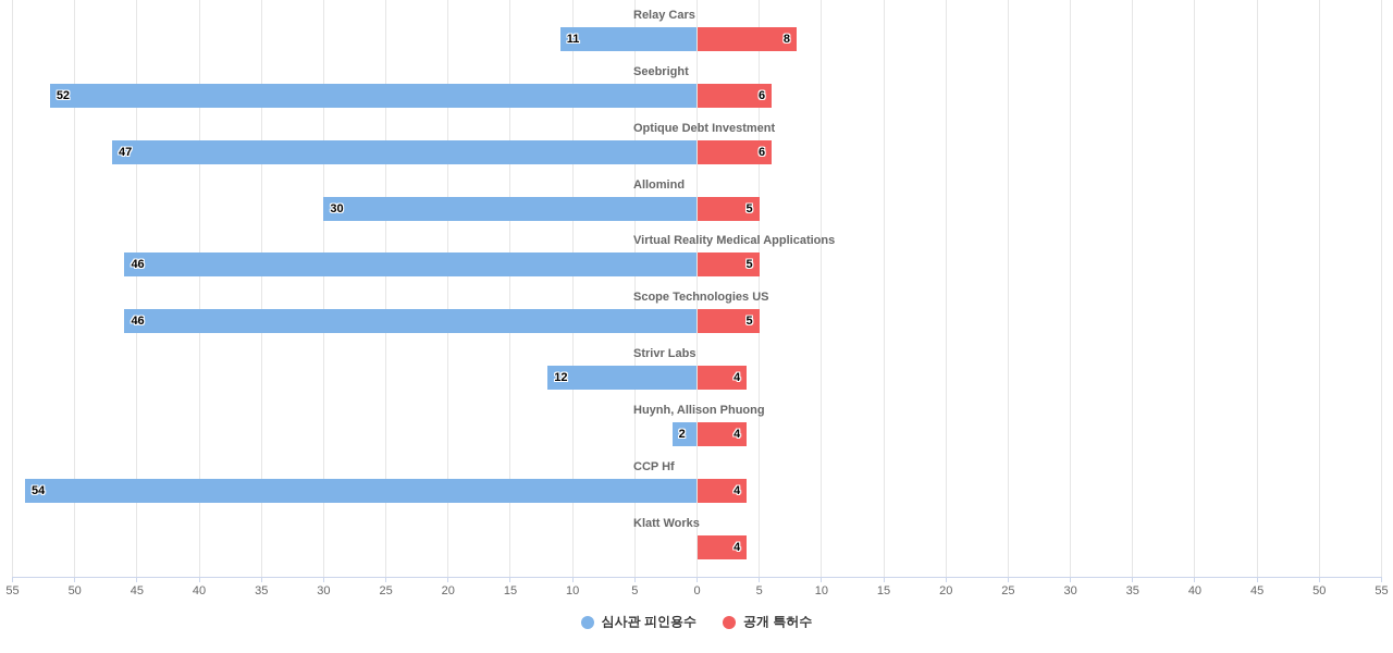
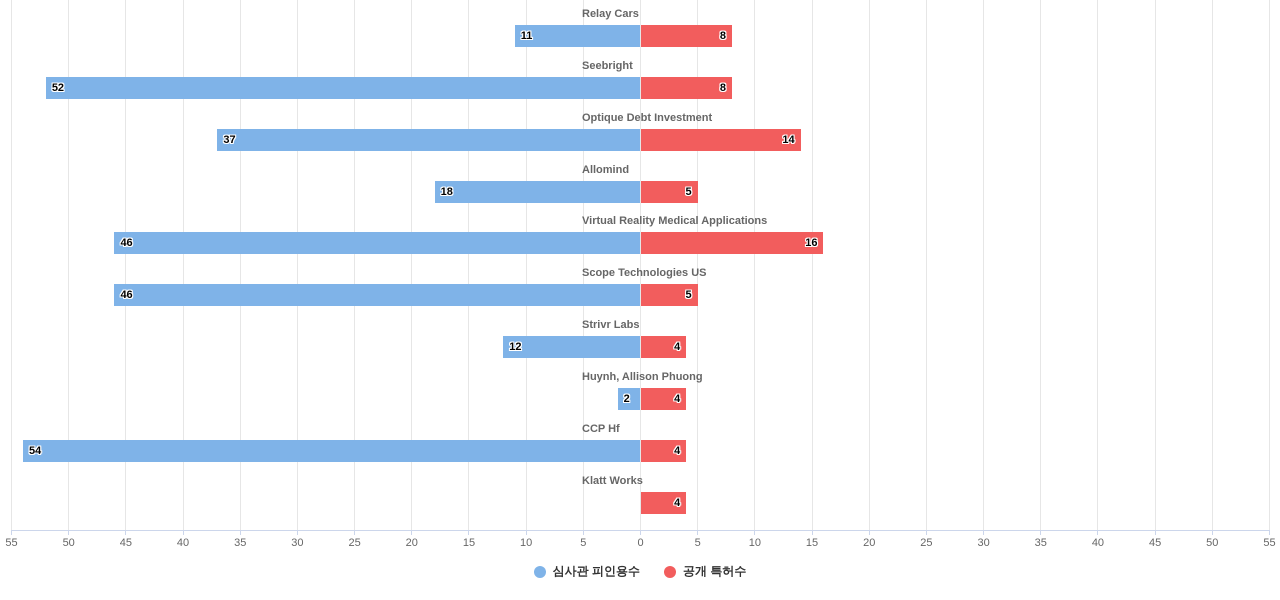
공개 특허수/Seebright: 6 -> 8
심사관 피인용수/Optique Debt Investment: 47 -> 37
공개 특허수/Optique Debt Investment: 6 -> 14
심사관 피인용수/Allomind: 30 -> 18
공개 특허수/Virtual Reality Medical Applications: 5 -> 16
